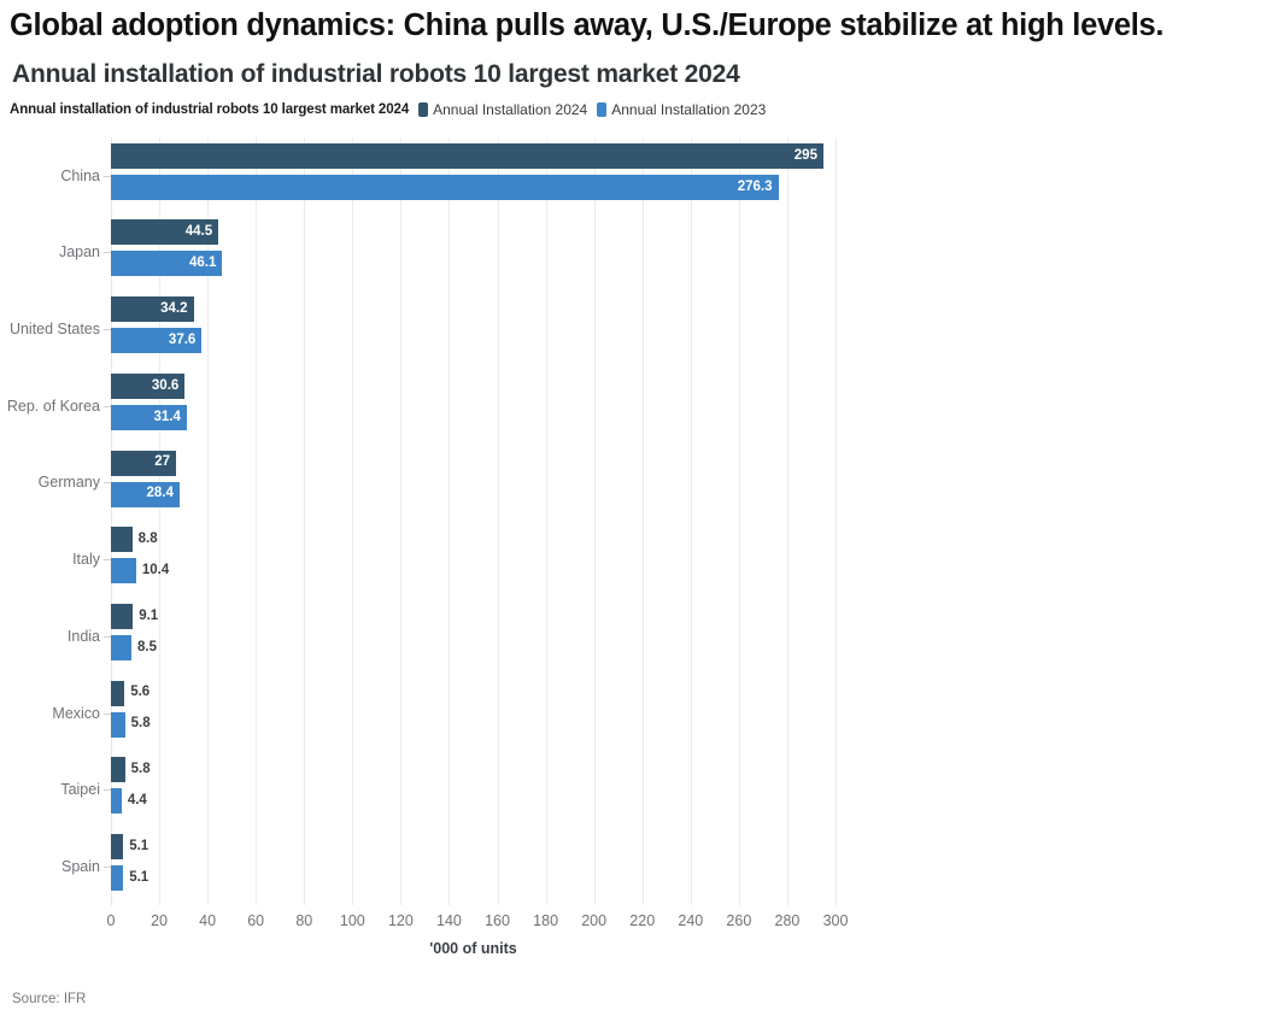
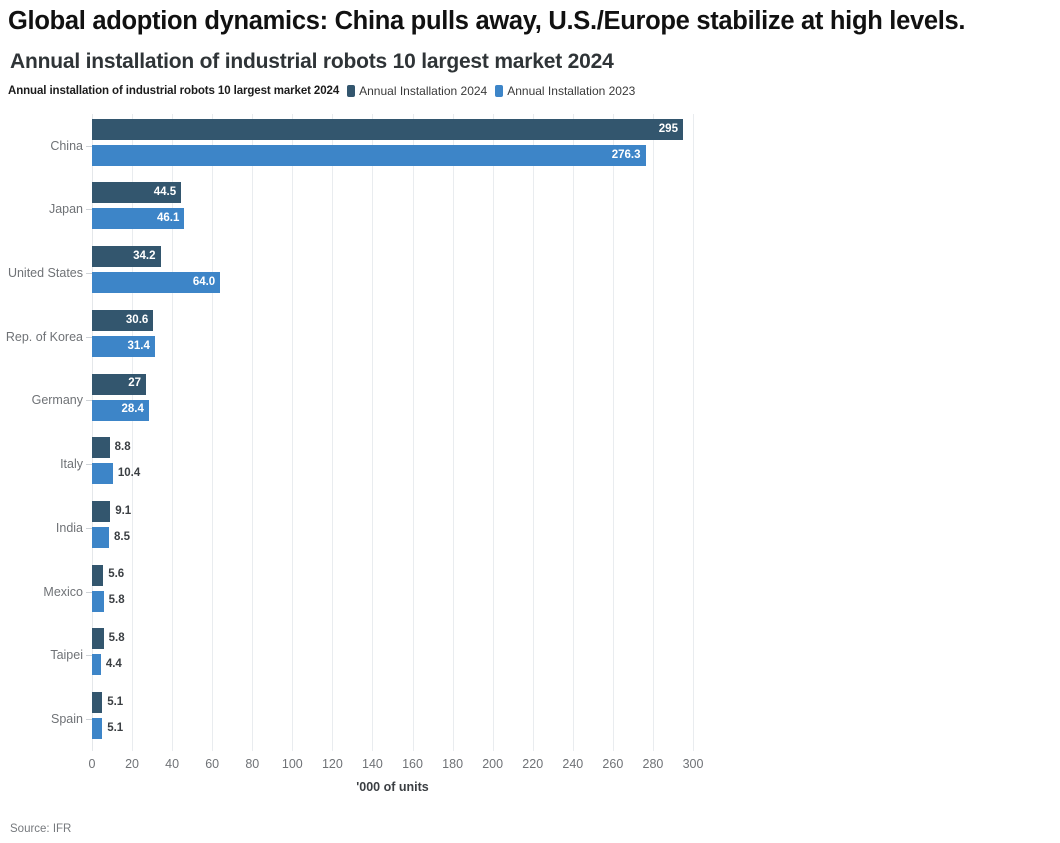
Annual Installation 2023/United States: 37.6 -> 64.0
